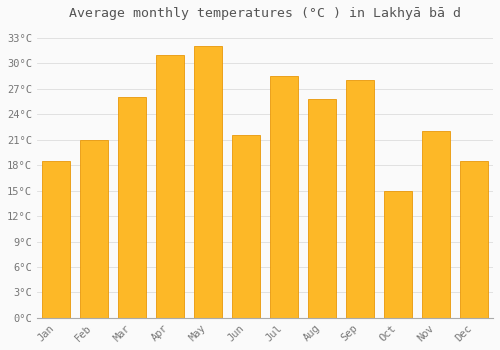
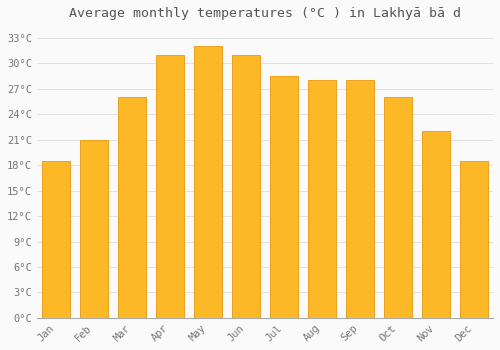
Jun: 21.6°C -> 31.0°C
Aug: 25.8°C -> 28.0°C
Oct: 15.0°C -> 26.0°C
